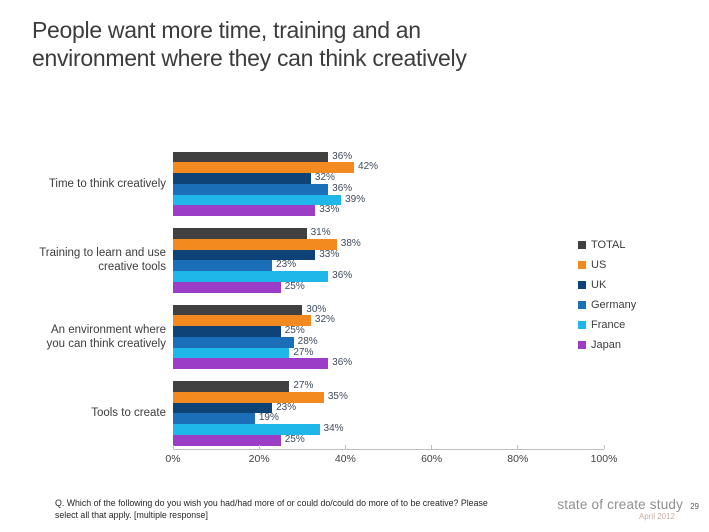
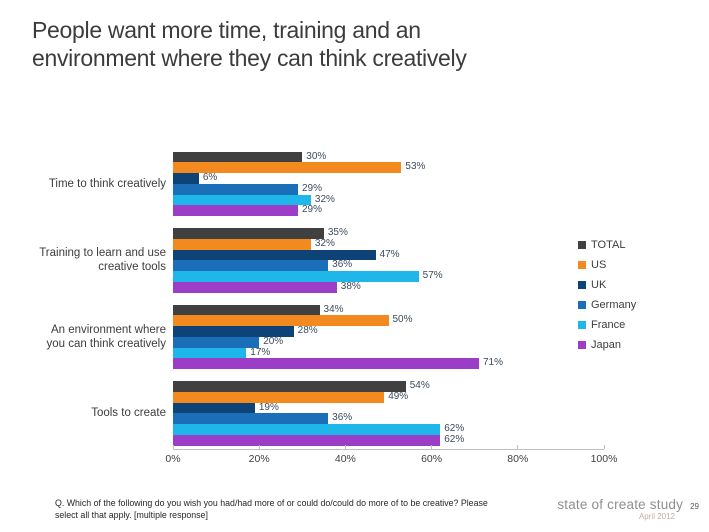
TOTAL/Time to think creatively: 36% -> 30%
US/Time to think creatively: 42% -> 53%
UK/Time to think creatively: 32% -> 6%
Germany/Time to think creatively: 36% -> 29%
France/Time to think creatively: 39% -> 32%
Japan/Time to think creatively: 33% -> 29%
TOTAL/Training to learn and use creative tools: 31% -> 35%
US/Training to learn and use creative tools: 38% -> 32%
UK/Training to learn and use creative tools: 33% -> 47%
Germany/Training to learn and use creative tools: 23% -> 36%
France/Training to learn and use creative tools: 36% -> 57%
Japan/Training to learn and use creative tools: 25% -> 38%
TOTAL/An environment where you can think creatively: 30% -> 34%
US/An environment where you can think creatively: 32% -> 50%
UK/An environment where you can think creatively: 25% -> 28%
Germany/An environment where you can think creatively: 28% -> 20%
France/An environment where you can think creatively: 27% -> 17%
Japan/An environment where you can think creatively: 36% -> 71%
TOTAL/Tools to create: 27% -> 54%
US/Tools to create: 35% -> 49%
UK/Tools to create: 23% -> 19%
Germany/Tools to create: 19% -> 36%
France/Tools to create: 34% -> 62%
Japan/Tools to create: 25% -> 62%
